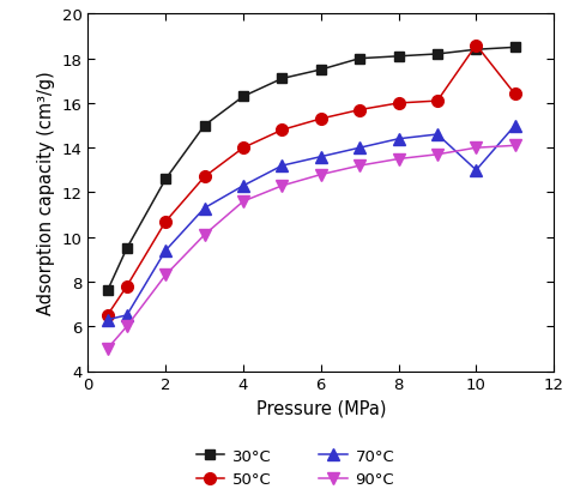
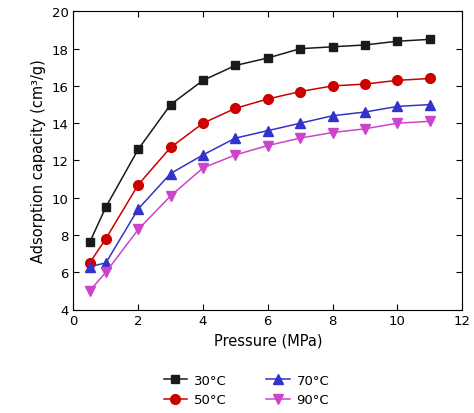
50°C/10: 18.6 -> 16.3
70°C/10: 13.0 -> 14.9
